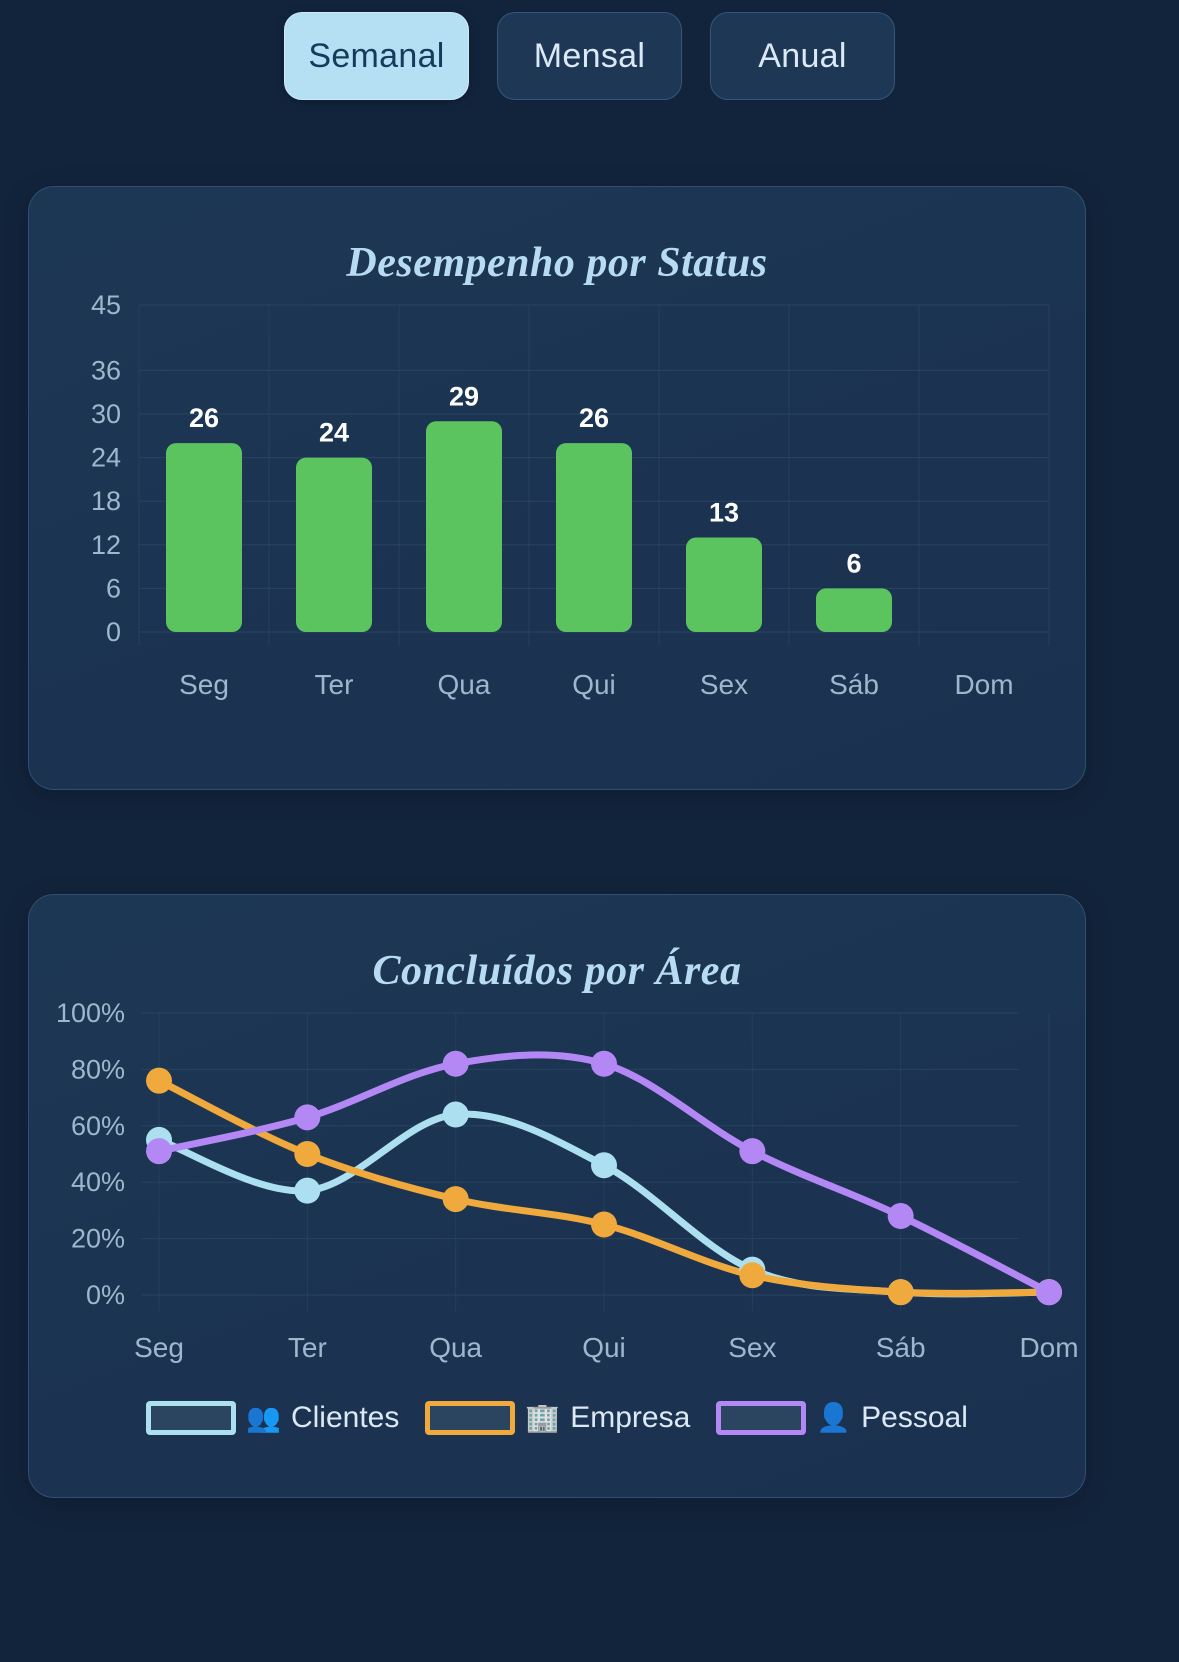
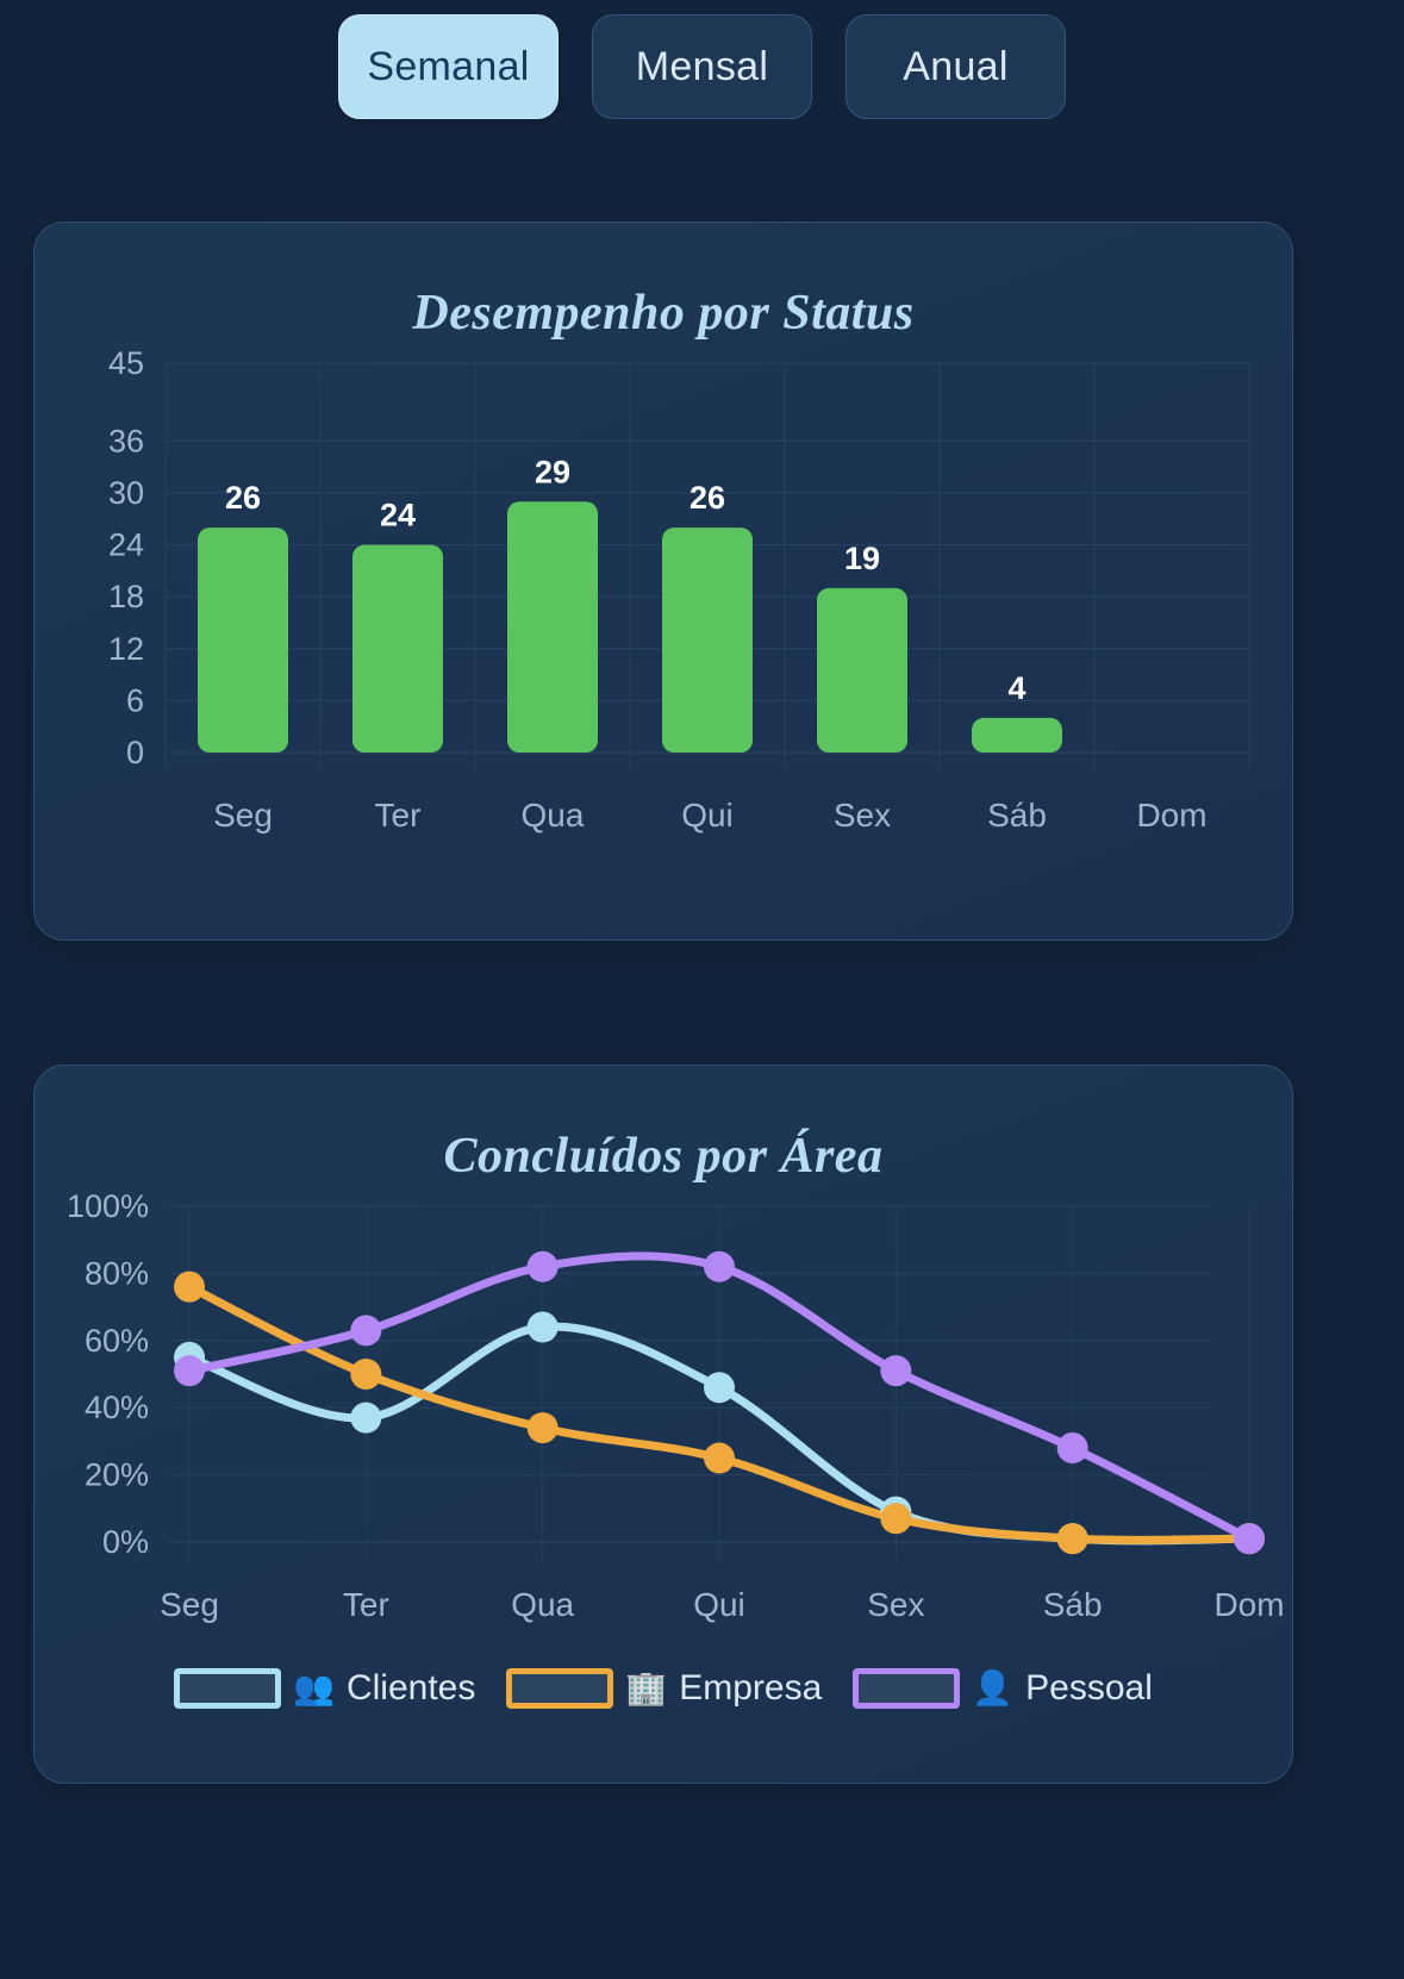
Desempenho por Status/Sex: 13 -> 19
Desempenho por Status/Sáb: 6 -> 4
